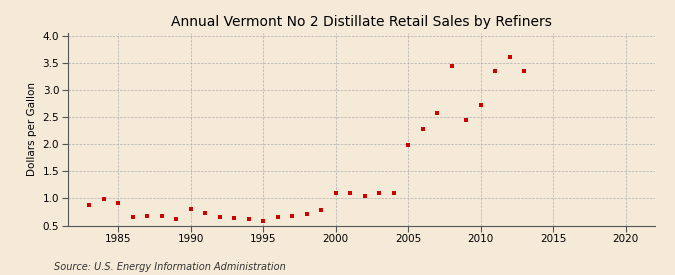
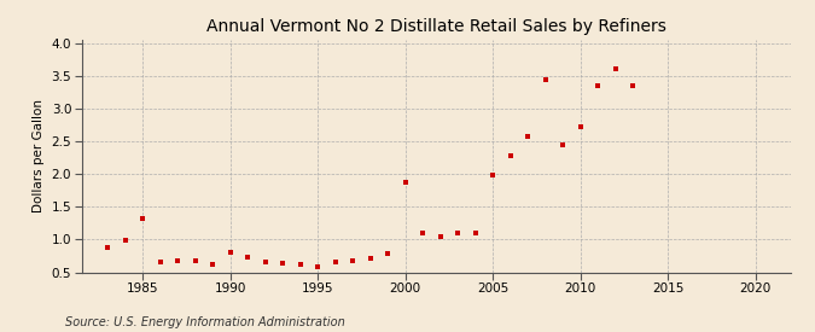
1985: 0.92 -> 1.32
2000: 1.10 -> 1.88
